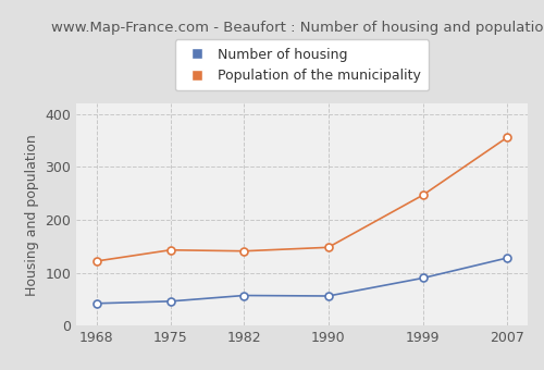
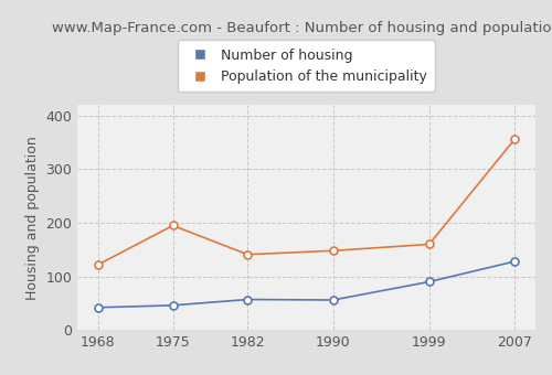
Population of the municipality/1975: 143 -> 195
Population of the municipality/1999: 247 -> 160
